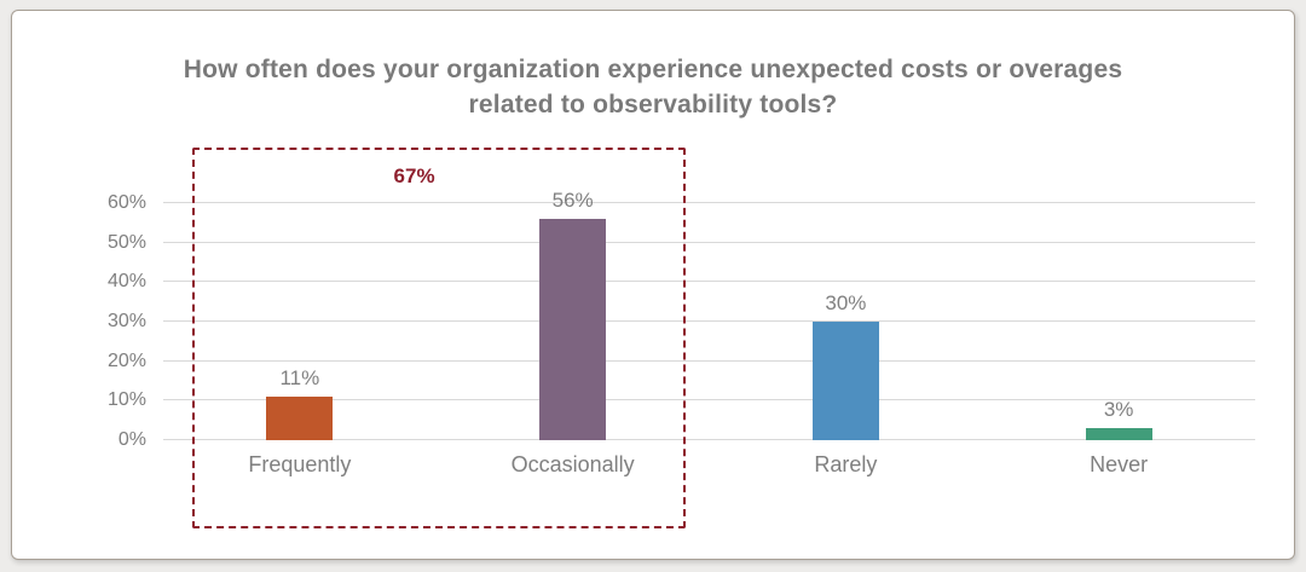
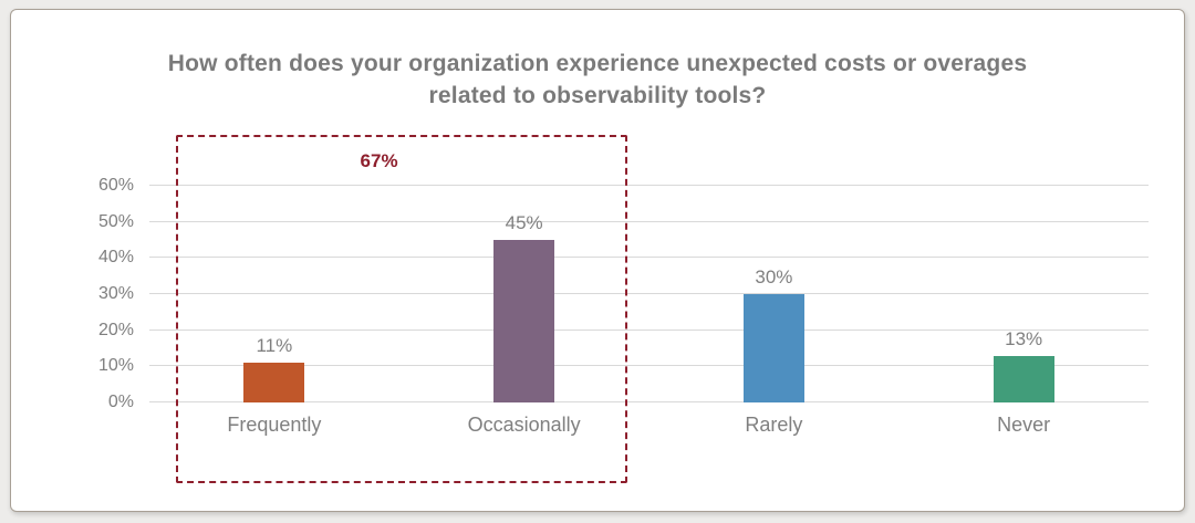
Occasionally: 56% -> 45%
Never: 3% -> 13%
